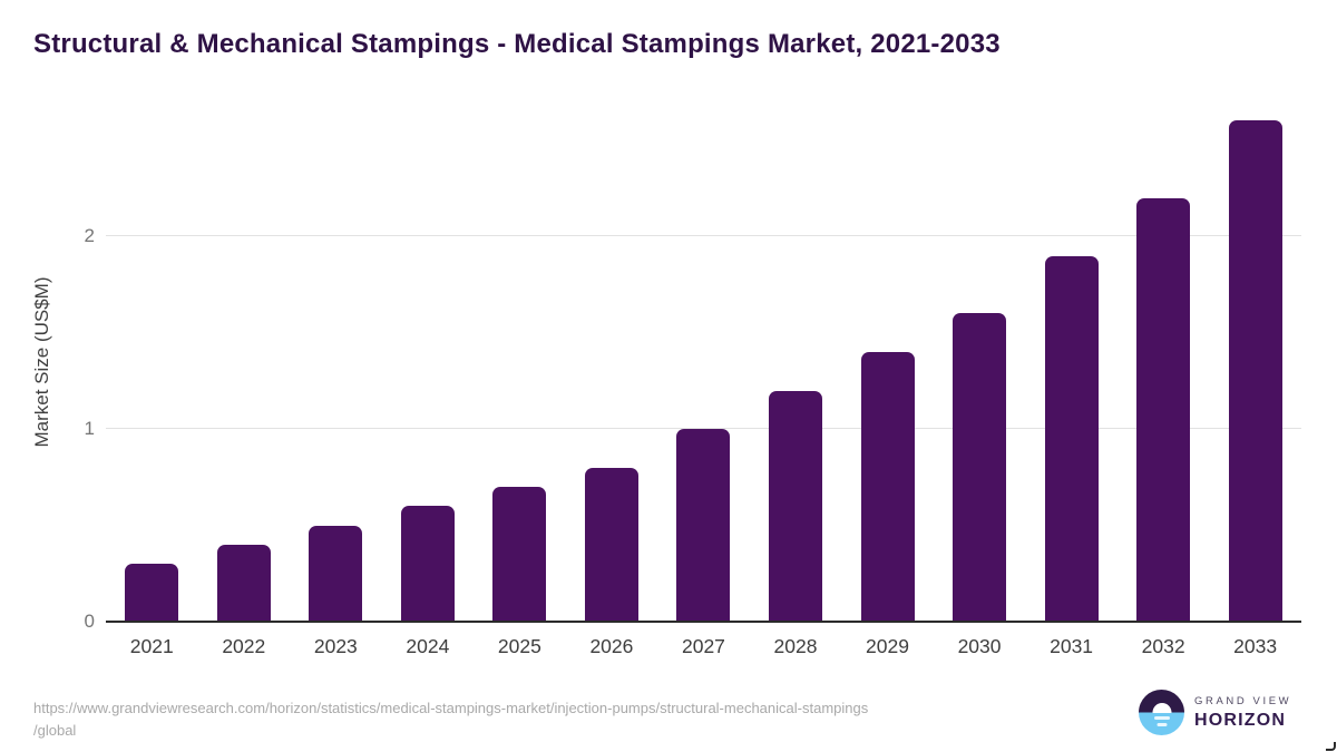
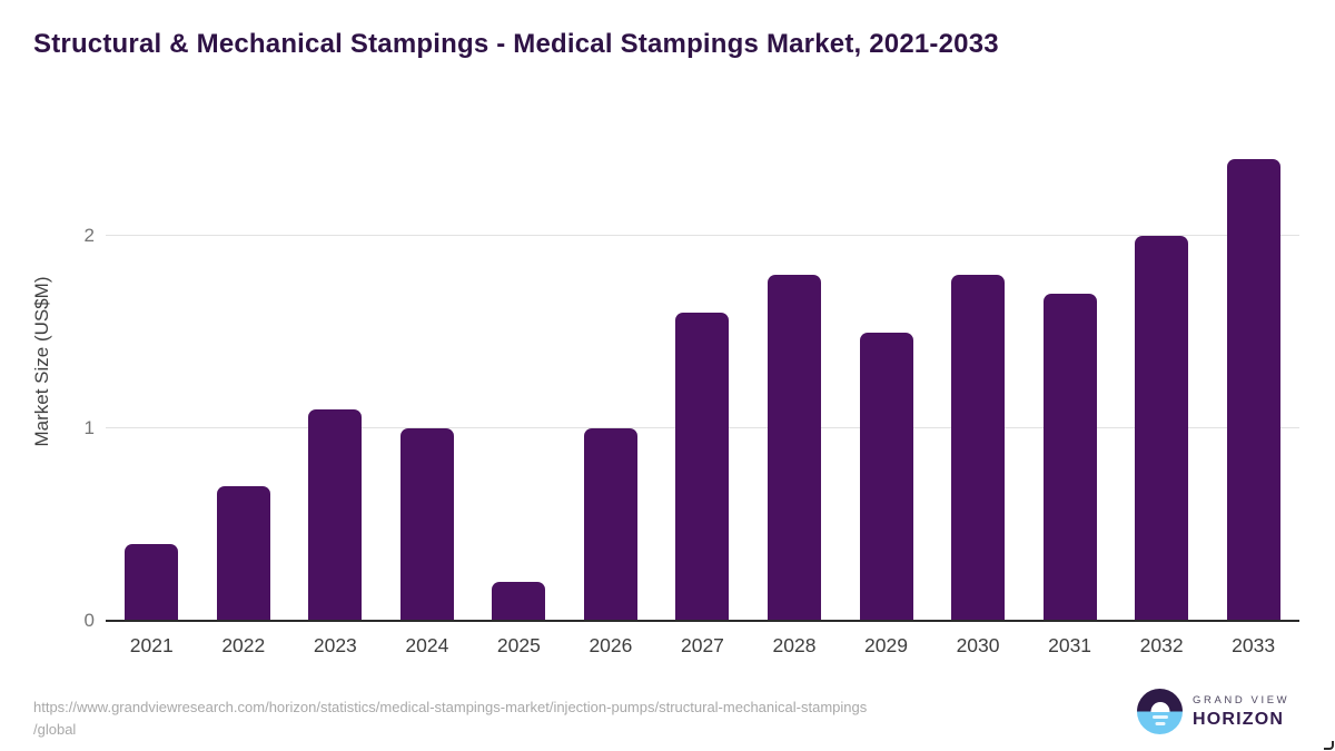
2021: 0.3 -> 0.4
2022: 0.4 -> 0.7
2023: 0.5 -> 1.1
2024: 0.6 -> 1.0
2025: 0.7 -> 0.2
2026: 0.8 -> 1.0
2027: 1.0 -> 1.6
2028: 1.2 -> 1.8
2029: 1.4 -> 1.5
2030: 1.6 -> 1.8
2031: 1.9 -> 1.7
2032: 2.2 -> 2.0
2033: 2.6 -> 2.4
